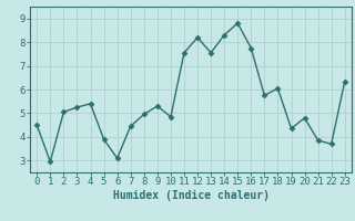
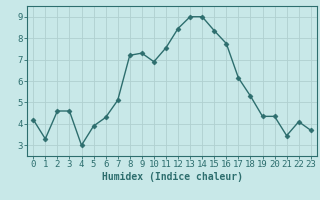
0: 4.50 -> 4.20
1: 2.95 -> 3.30
2: 5.05 -> 4.60
3: 5.25 -> 4.60
4: 5.40 -> 3.00
6: 3.10 -> 4.30
7: 4.45 -> 5.10
8: 4.95 -> 7.20
9: 5.30 -> 7.30
10: 4.85 -> 6.90
12: 8.20 -> 8.45
13: 7.55 -> 9.00
14: 8.30 -> 9.00
15: 8.80 -> 8.35
17: 5.75 -> 6.15
18: 6.05 -> 5.30
20: 4.80 -> 4.35
21: 3.85 -> 3.45
22: 3.70 -> 4.10
23: 6.35 -> 3.70
